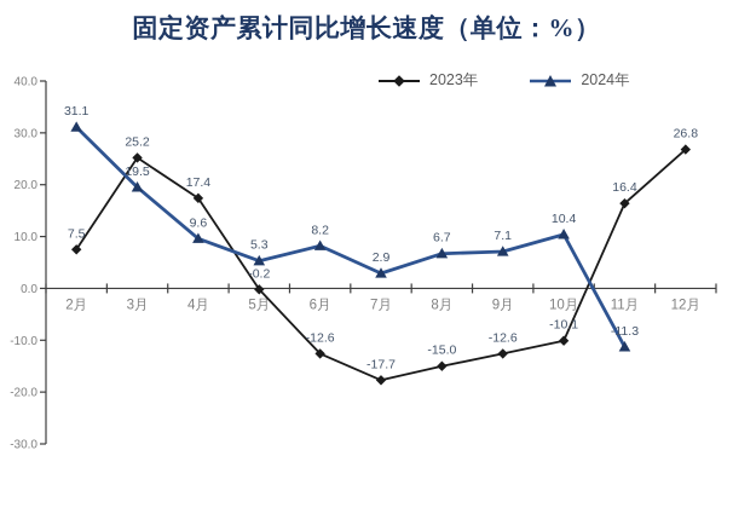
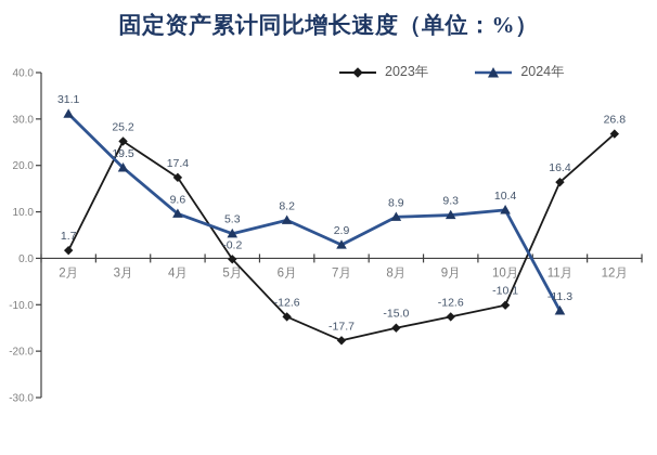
2023年/2月: 7.5 -> 1.7
2024年/8月: 6.7 -> 8.9
2024年/9月: 7.1 -> 9.3
